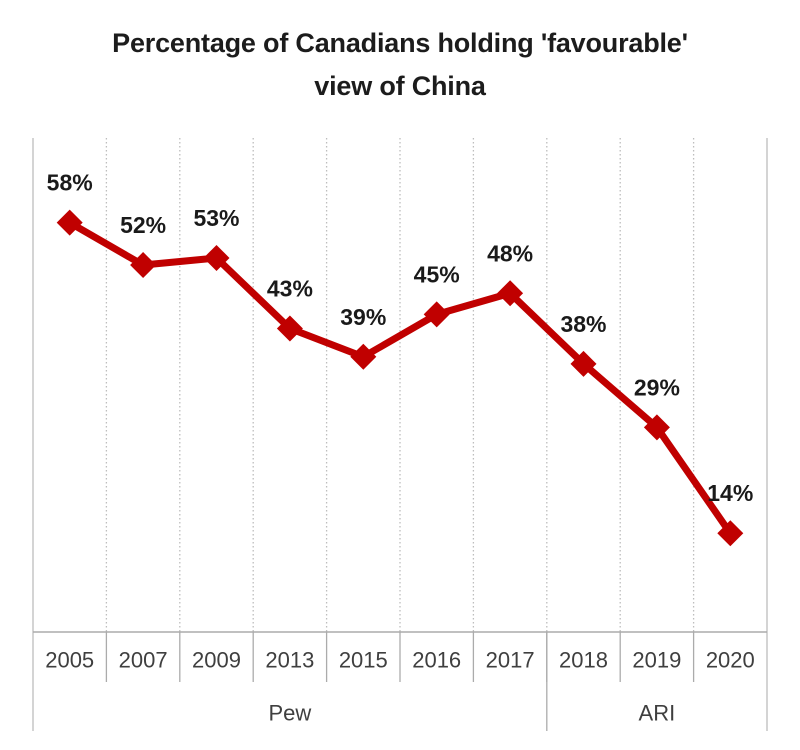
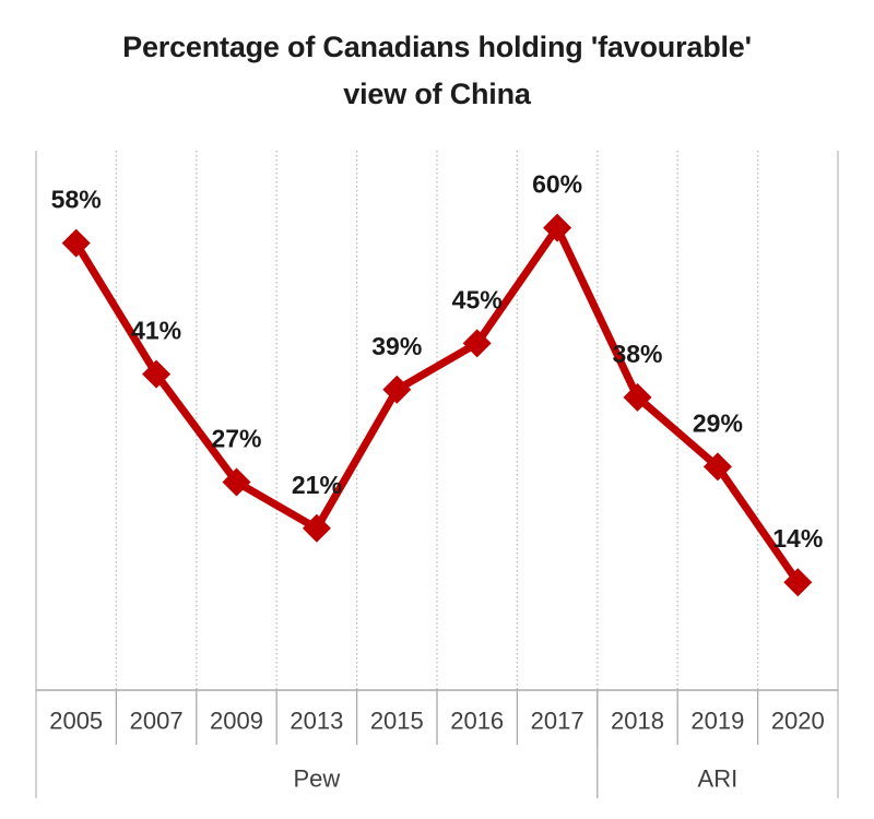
2007: 52% -> 41%
2009: 53% -> 27%
2013: 43% -> 21%
2017: 48% -> 60%
